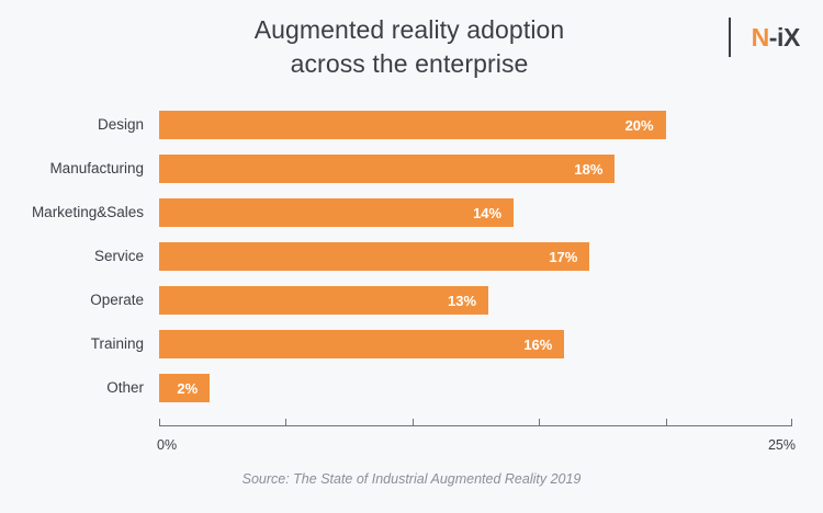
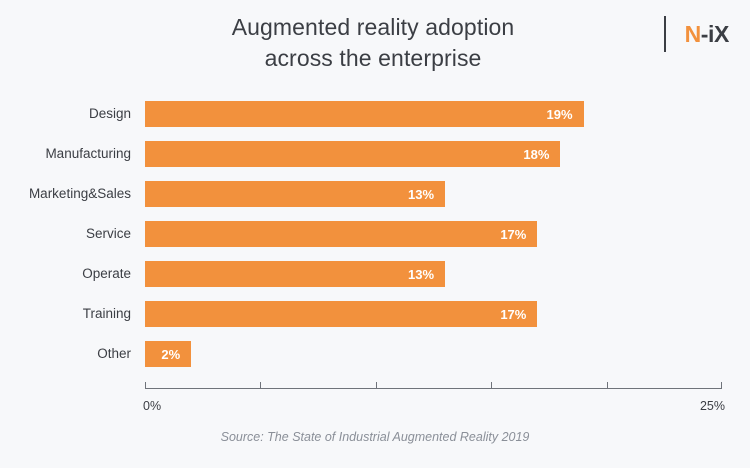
Design: 20% -> 19%
Marketing&Sales: 14% -> 13%
Training: 16% -> 17%
